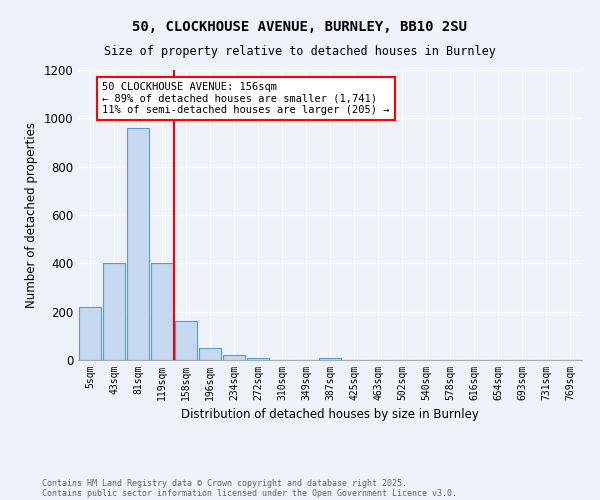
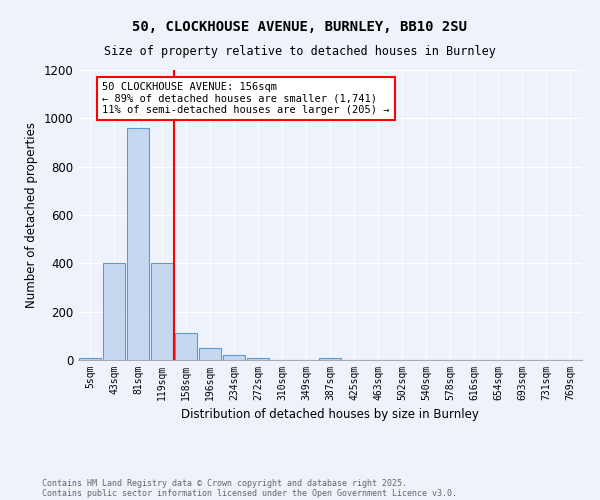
5sqm: 220 -> 10
158sqm: 160 -> 110
